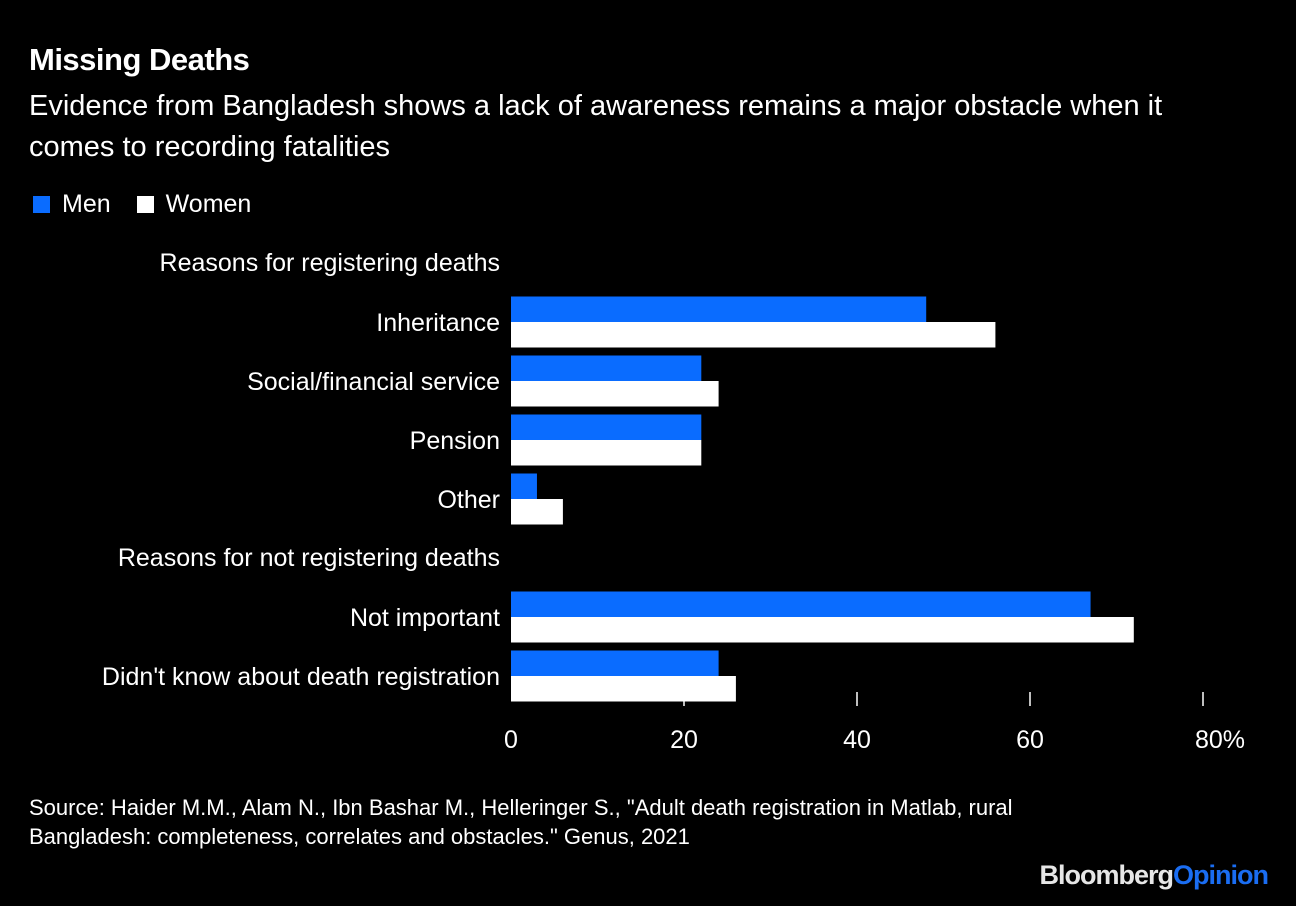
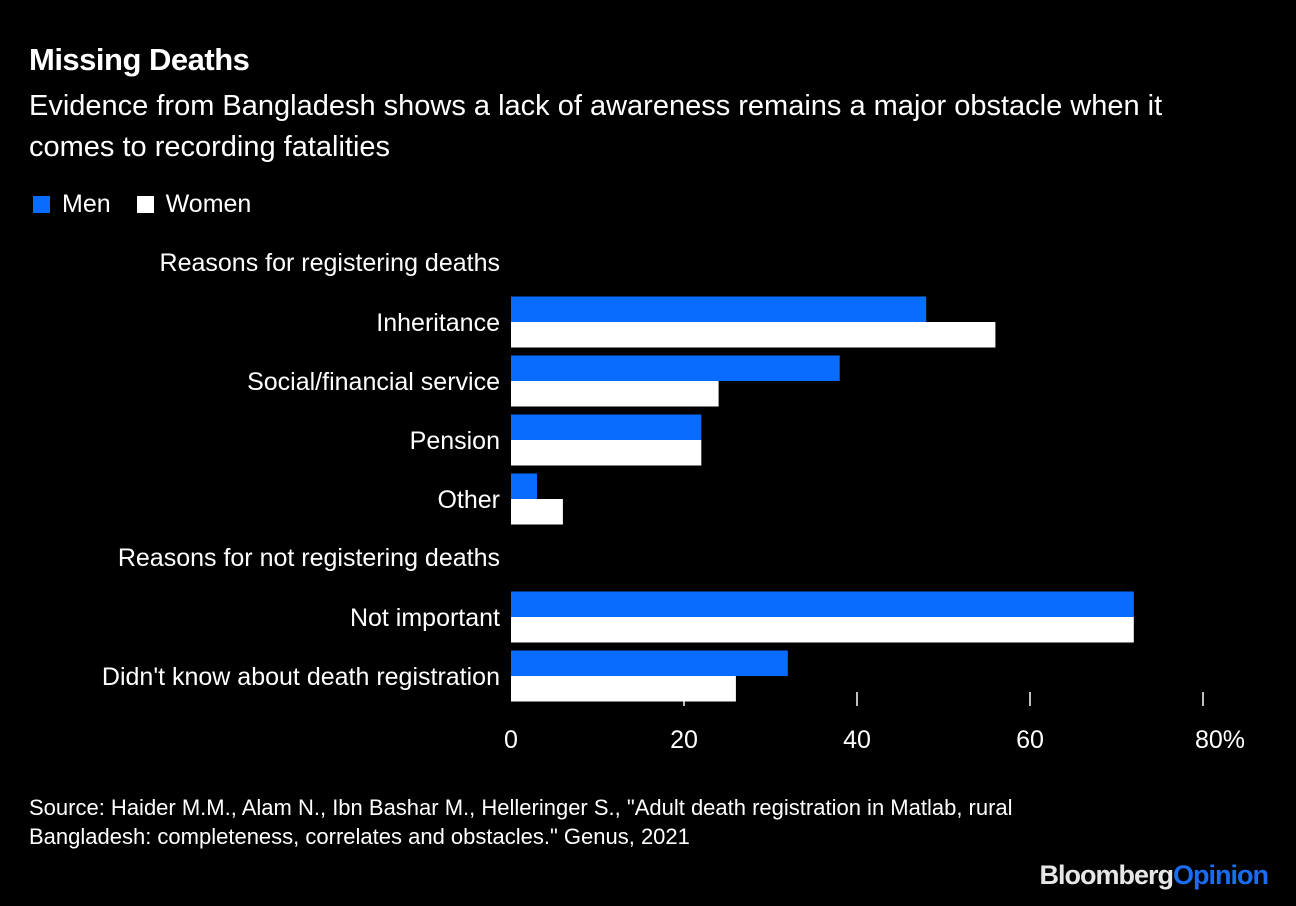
Men/Social/financial service: 22% -> 38%
Men/Not important: 67% -> 72%
Men/Didn't know about death registration: 24% -> 32%
